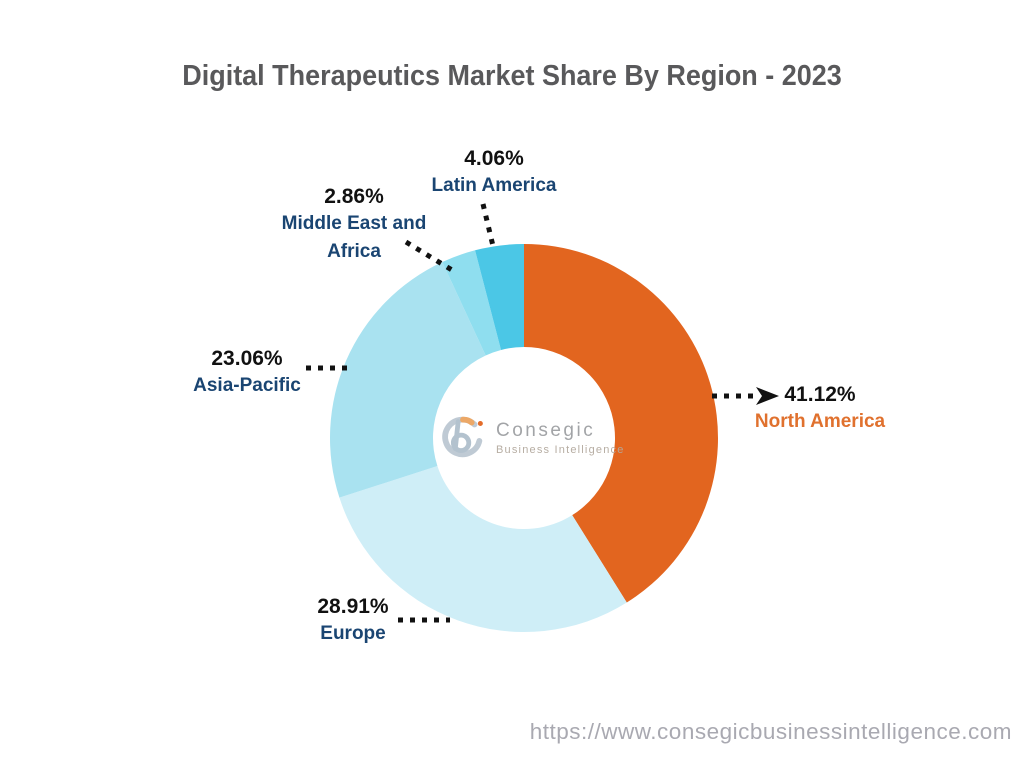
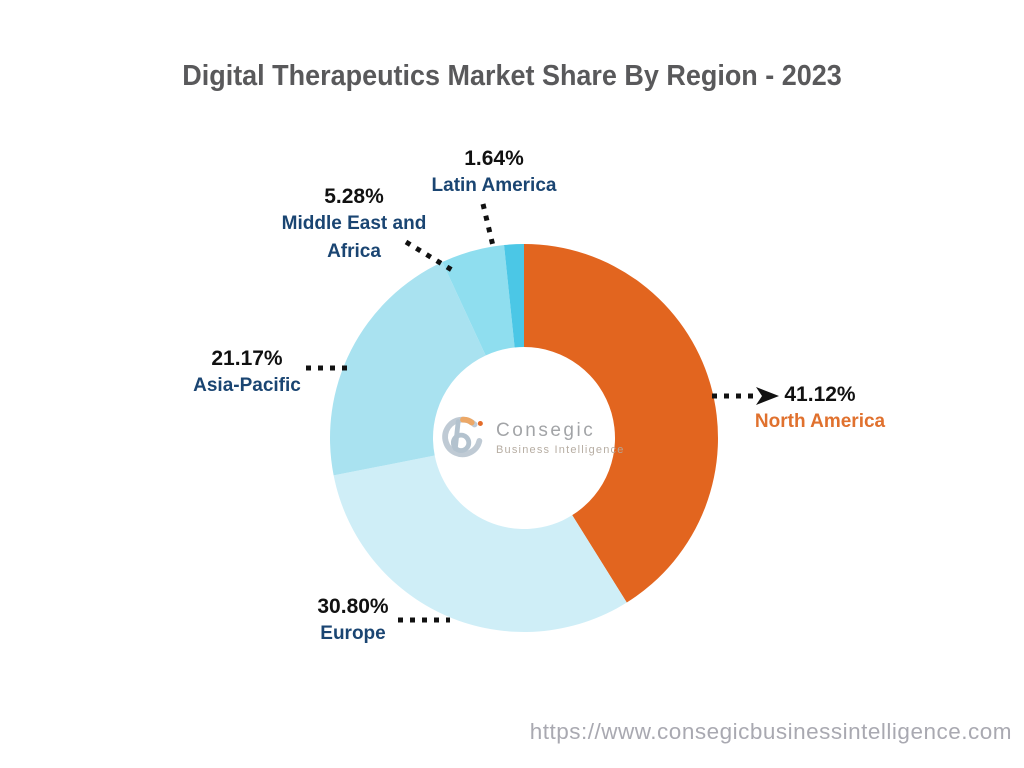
Europe: 28.91% -> 30.80%
Asia-Pacific: 23.06% -> 21.17%
Middle East and Africa: 2.86% -> 5.28%
Latin America: 4.06% -> 1.64%
